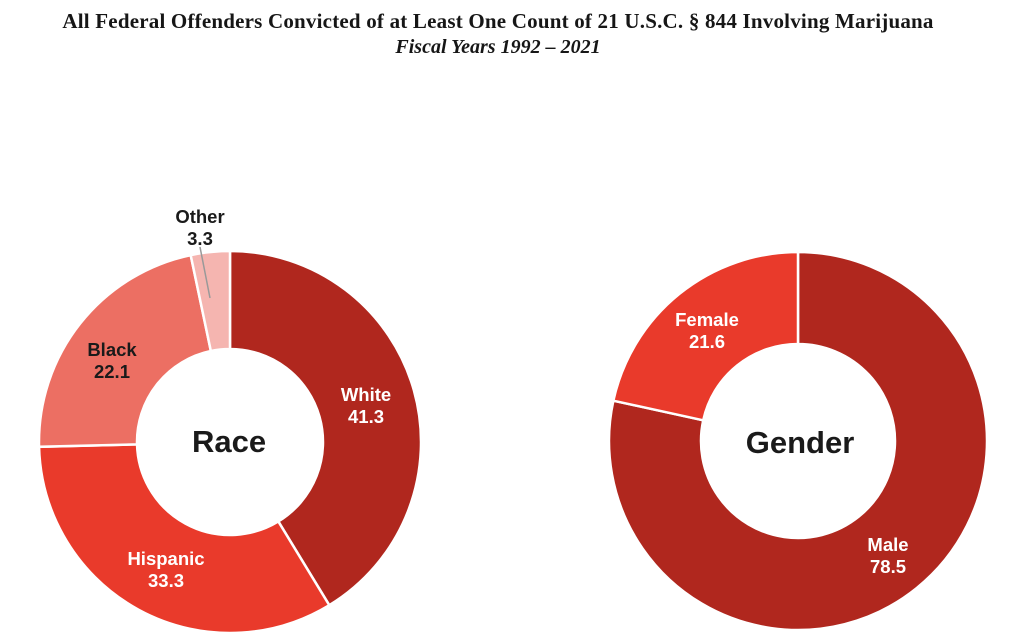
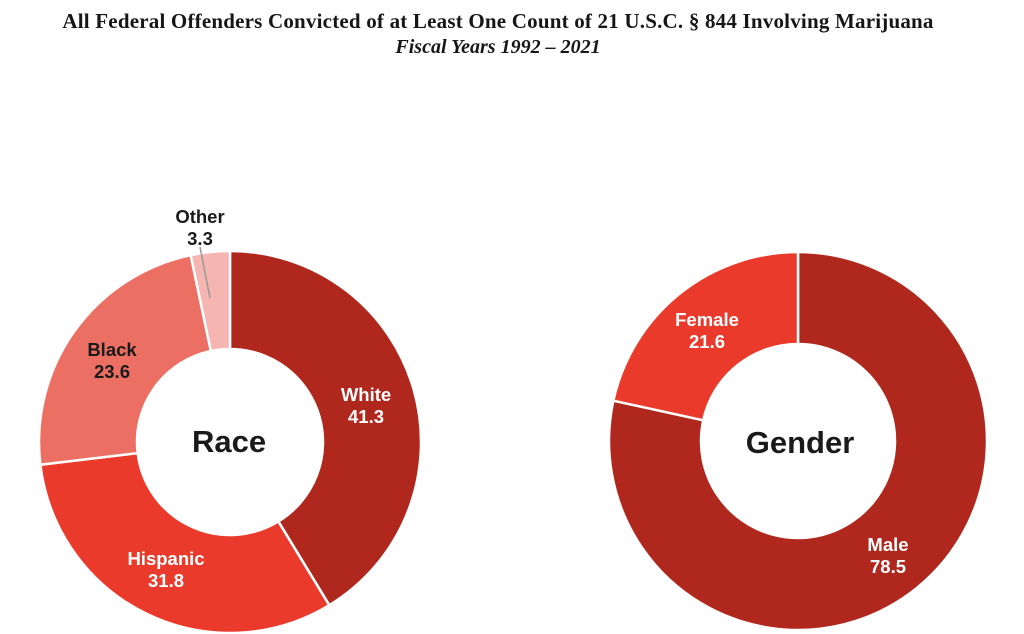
Race/Hispanic: 33.3 -> 31.8
Race/Black: 22.1 -> 23.6
